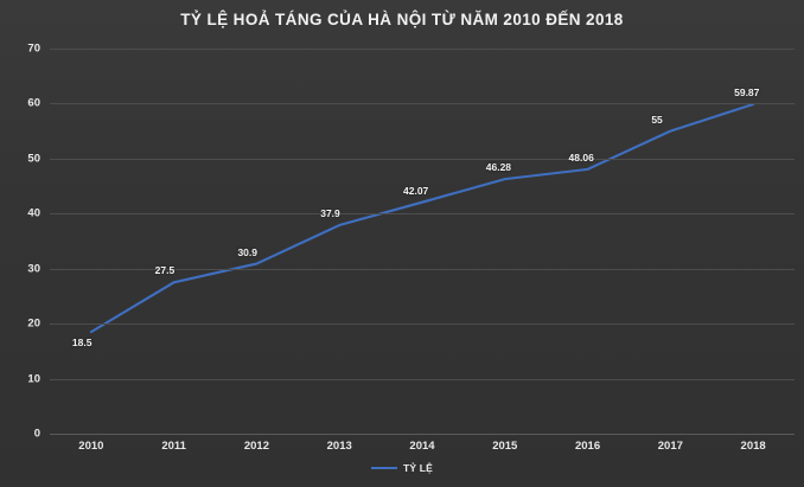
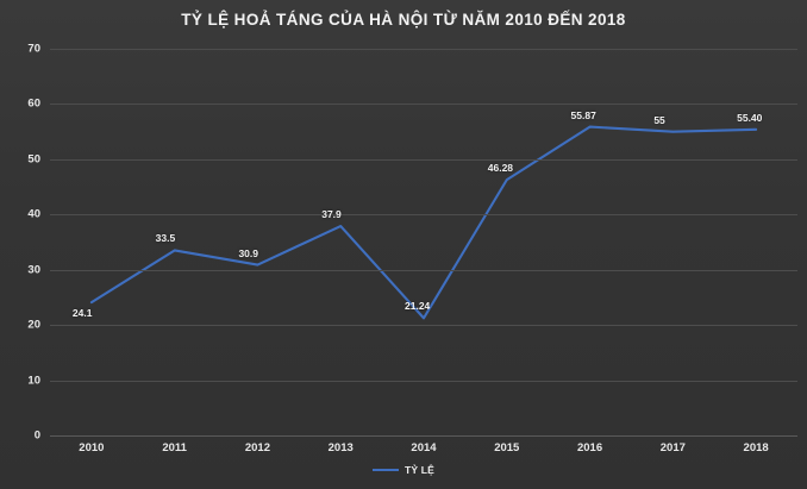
2010: 18.5 -> 24.1
2011: 27.5 -> 33.5
2014: 42.07 -> 21.24
2016: 48.06 -> 55.87
2018: 59.87 -> 55.40
